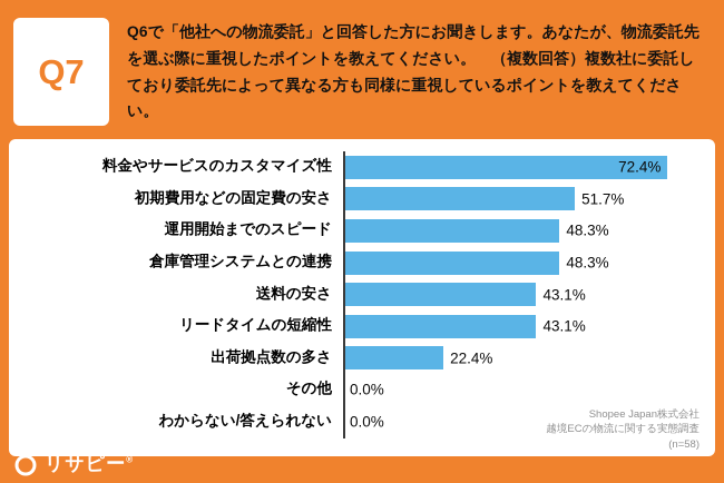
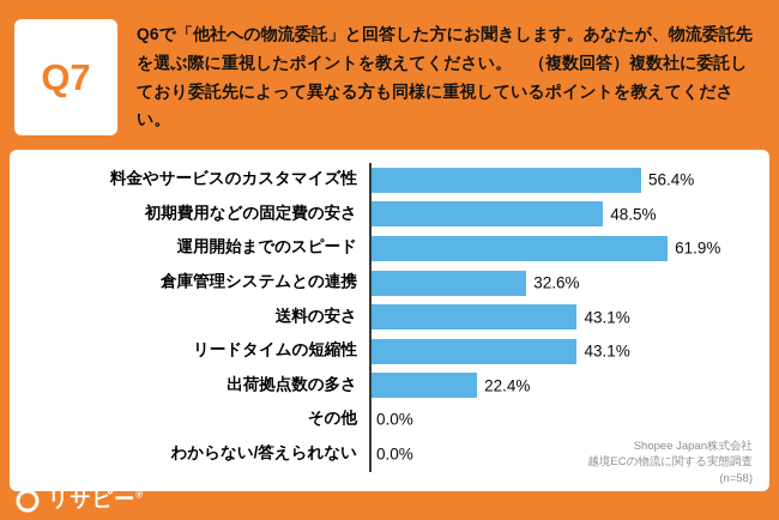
料金やサービスのカスタマイズ性: 72.4% -> 56.4%
初期費用などの固定費の安さ: 51.7% -> 48.5%
運用開始までのスピード: 48.3% -> 61.9%
倉庫管理システムとの連携: 48.3% -> 32.6%
